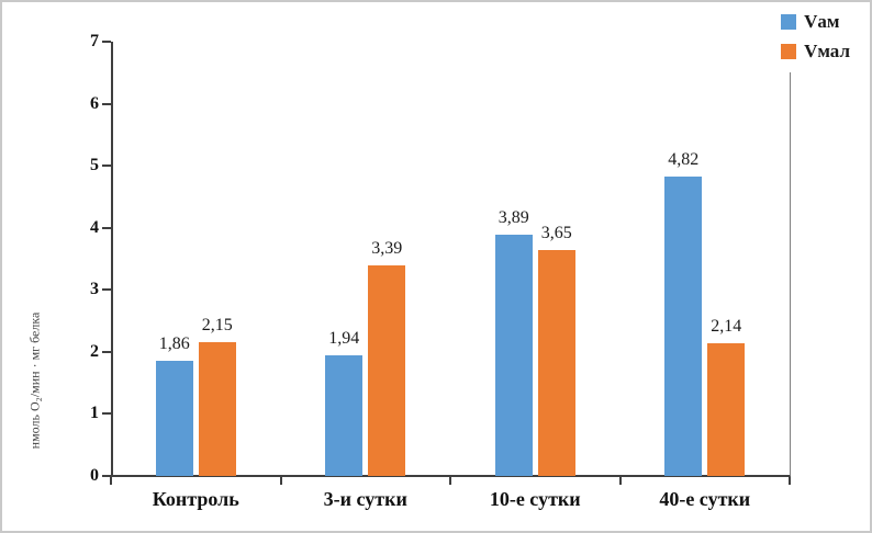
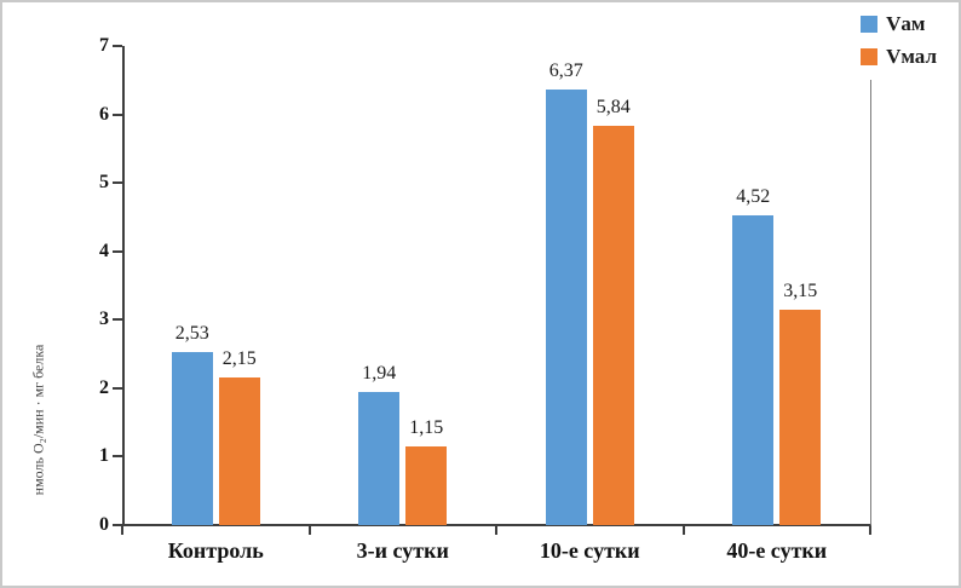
Vам/Контроль: 1,86 -> 2,53
Vмал/3-и сутки: 3,39 -> 1,15
Vам/10-е сутки: 3,89 -> 6,37
Vмал/10-е сутки: 3,65 -> 5,84
Vам/40-е сутки: 4,82 -> 4,52
Vмал/40-е сутки: 2,14 -> 3,15
